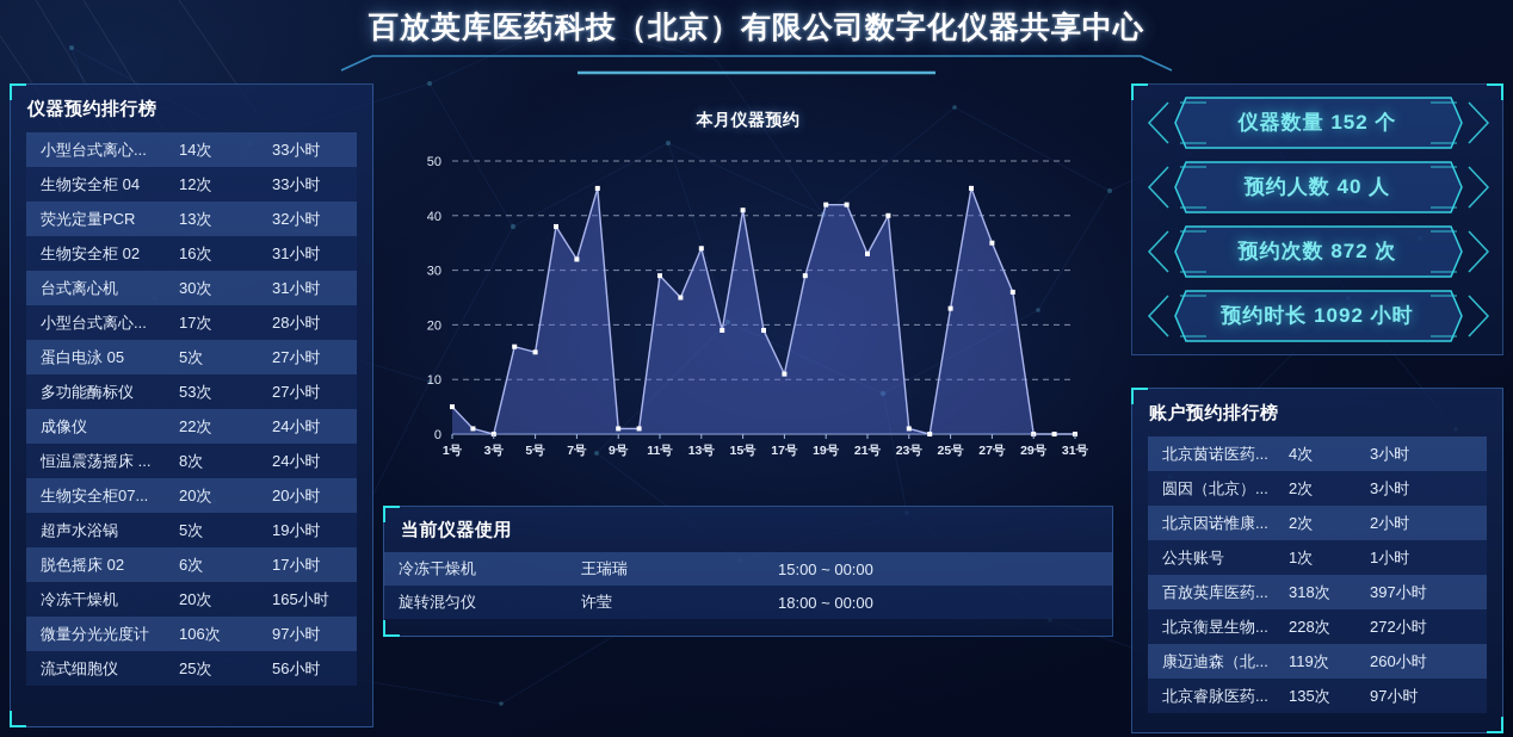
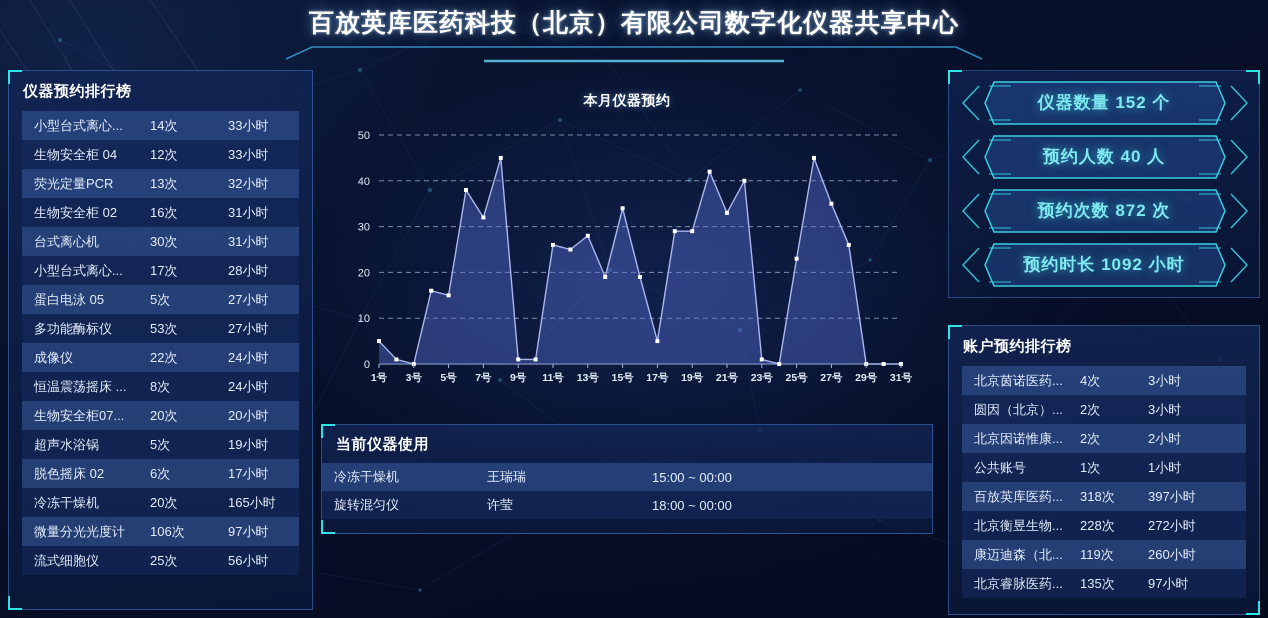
11号: 29 -> 26
13号: 34 -> 28
15号: 41 -> 34
17号: 11 -> 5
19号: 42 -> 29
